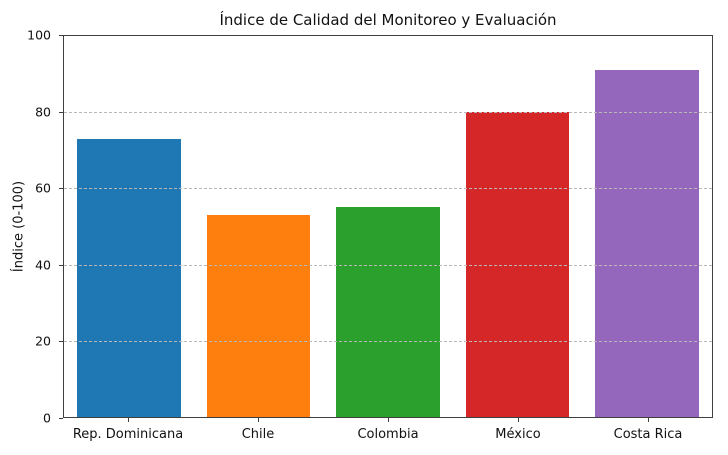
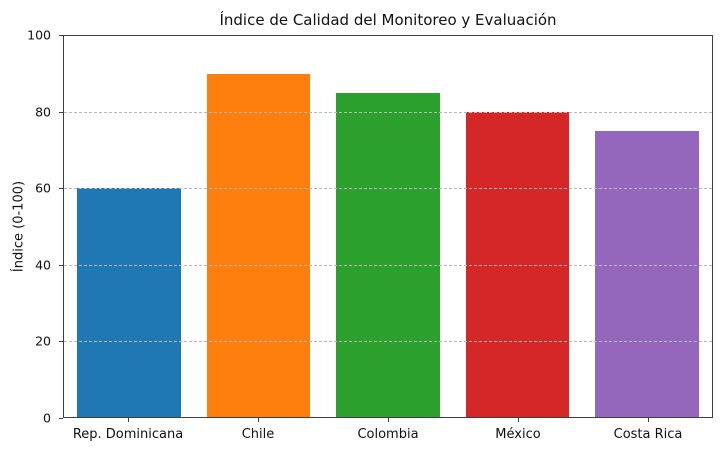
Rep. Dominicana: 73 -> 60
Chile: 53 -> 90
Colombia: 55 -> 85
Costa Rica: 91 -> 75
